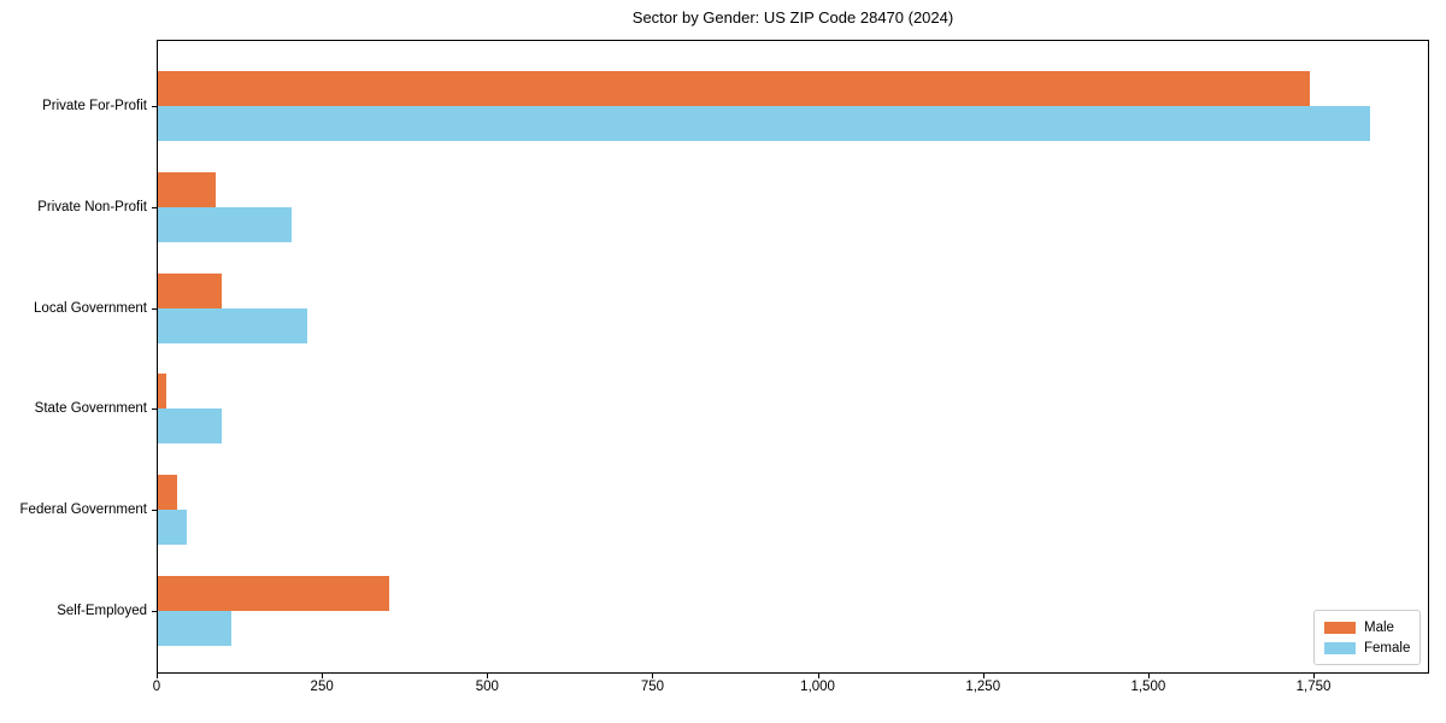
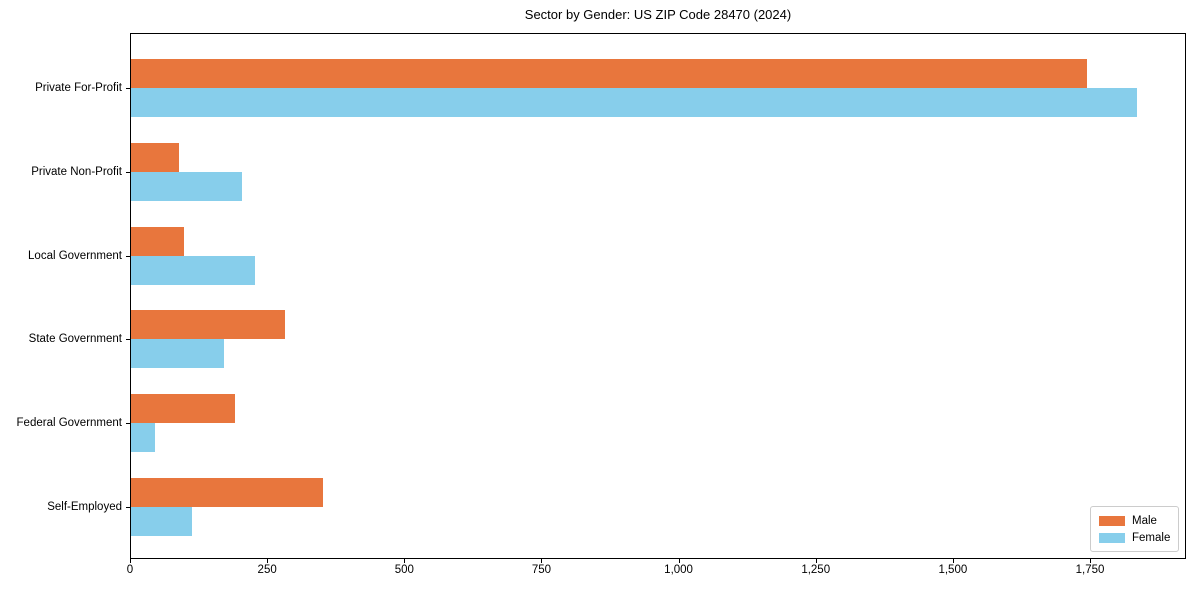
Male/State Government: 10 -> 280
Female/State Government: 100 -> 170
Male/Federal Government: 30 -> 190
